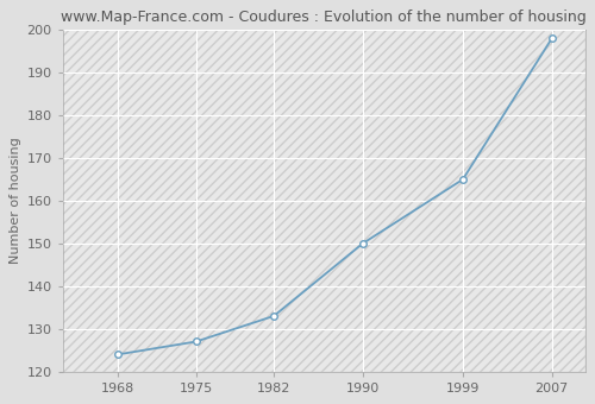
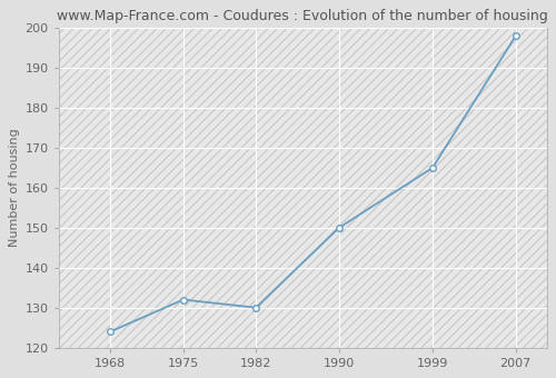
1975: 127 -> 132
1982: 133 -> 130
